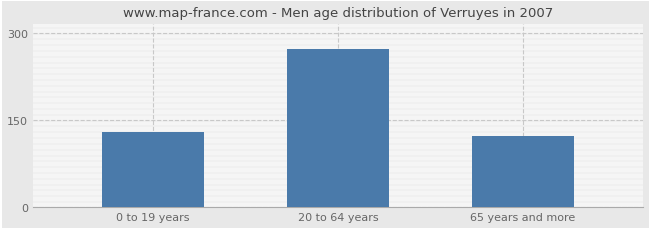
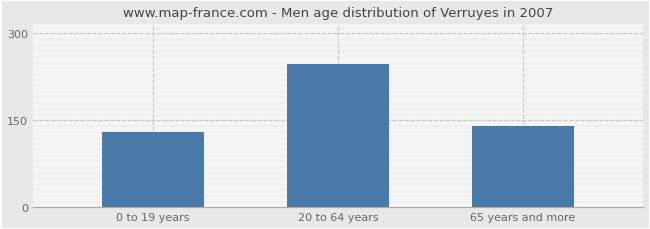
20 to 64 years: 272 -> 246
65 years and more: 122 -> 140
